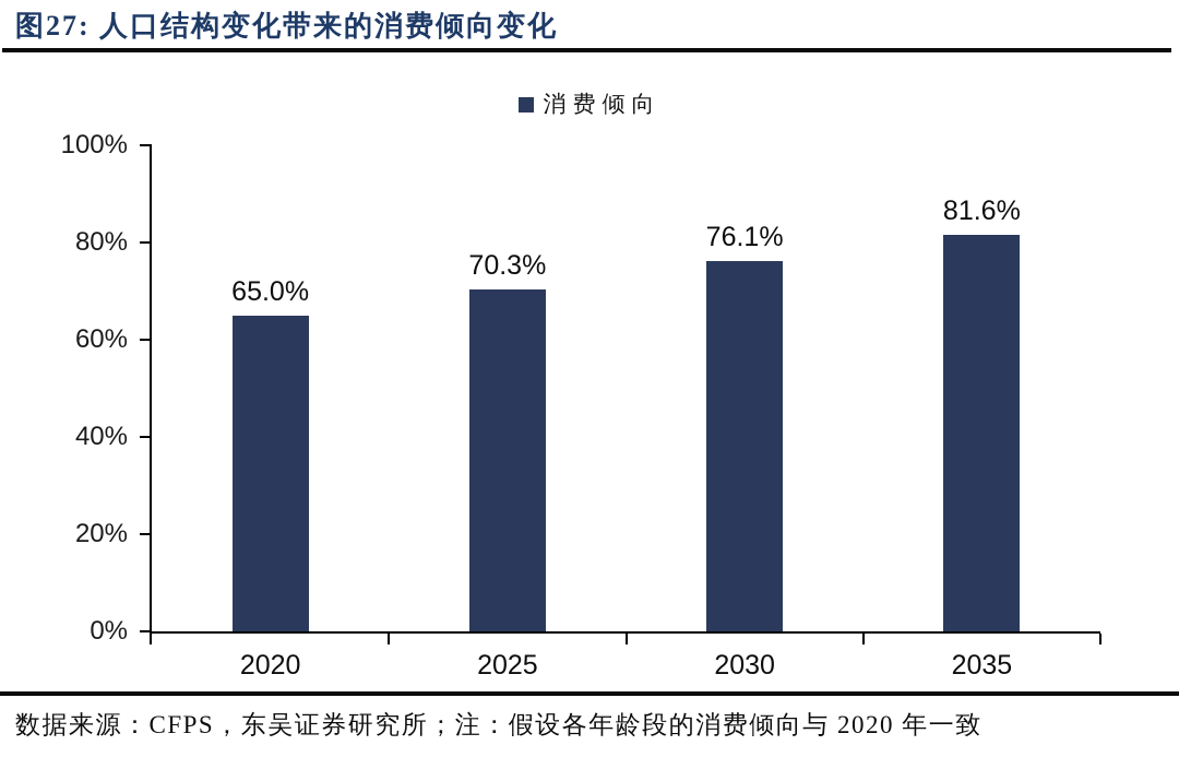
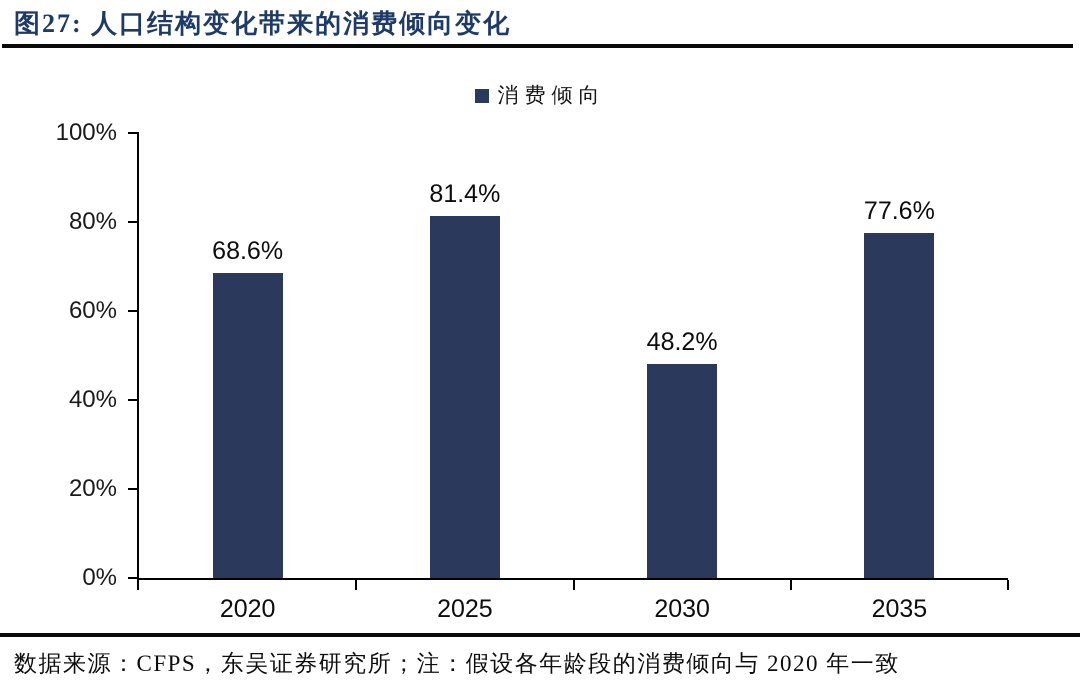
2020: 65.0% -> 68.6%
2025: 70.3% -> 81.4%
2030: 76.1% -> 48.2%
2035: 81.6% -> 77.6%
